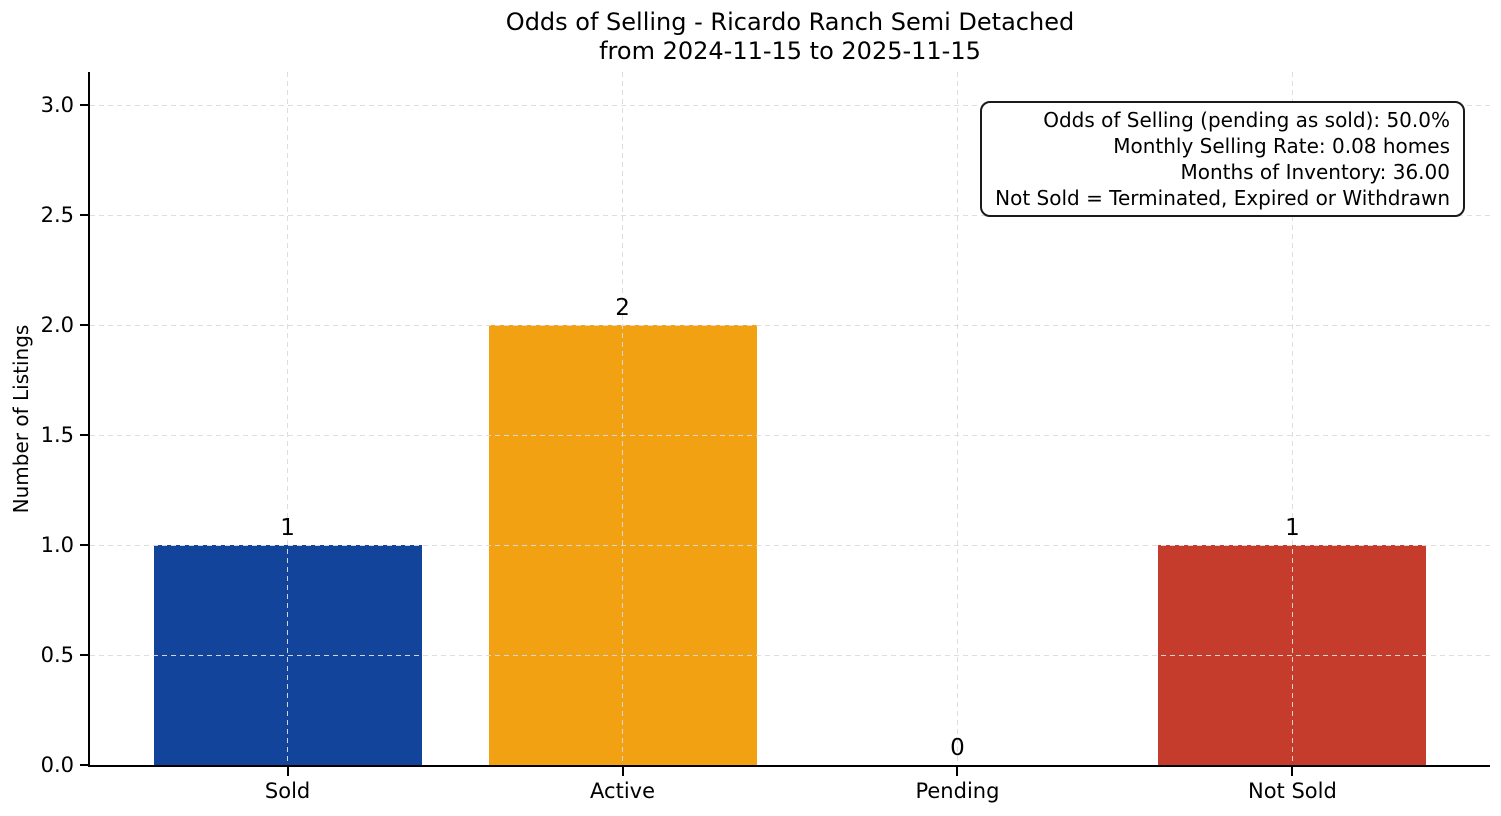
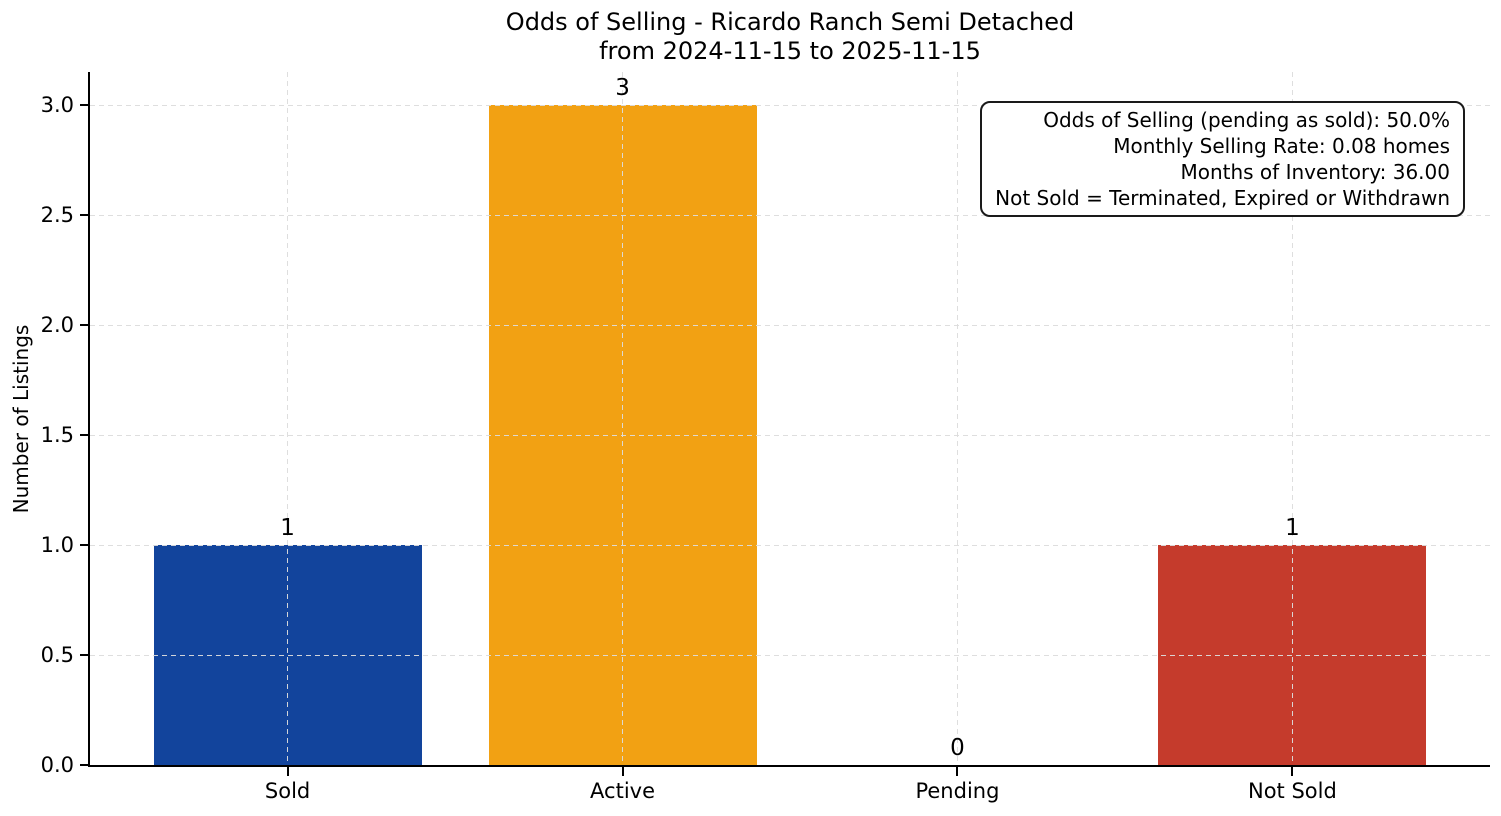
Active: 2 -> 3
